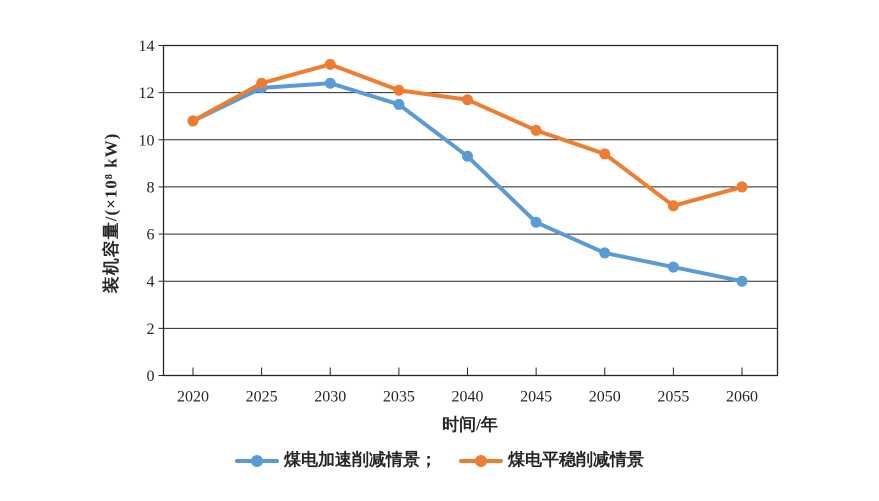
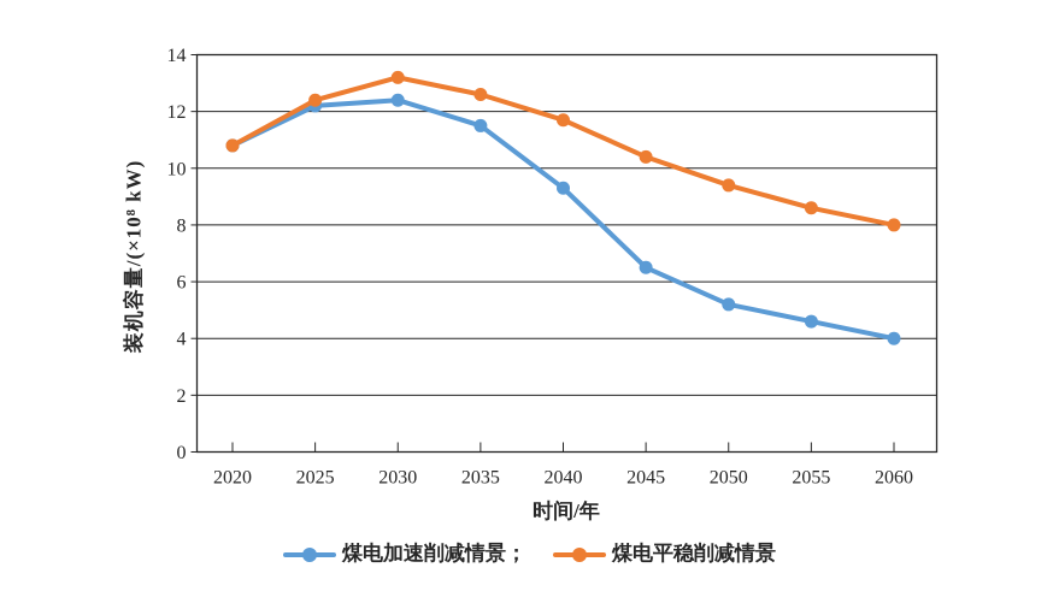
煤电平稳削减情景/2035: 12.1 -> 12.6
煤电平稳削减情景/2055: 7.2 -> 8.6
